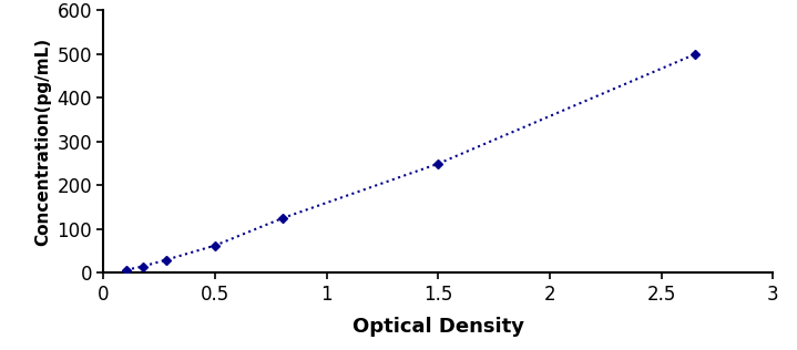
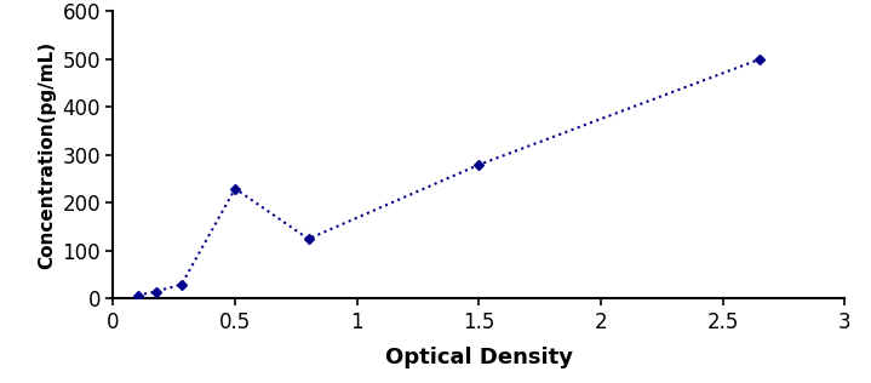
0.5: 63 -> 230
1.5: 250 -> 280
